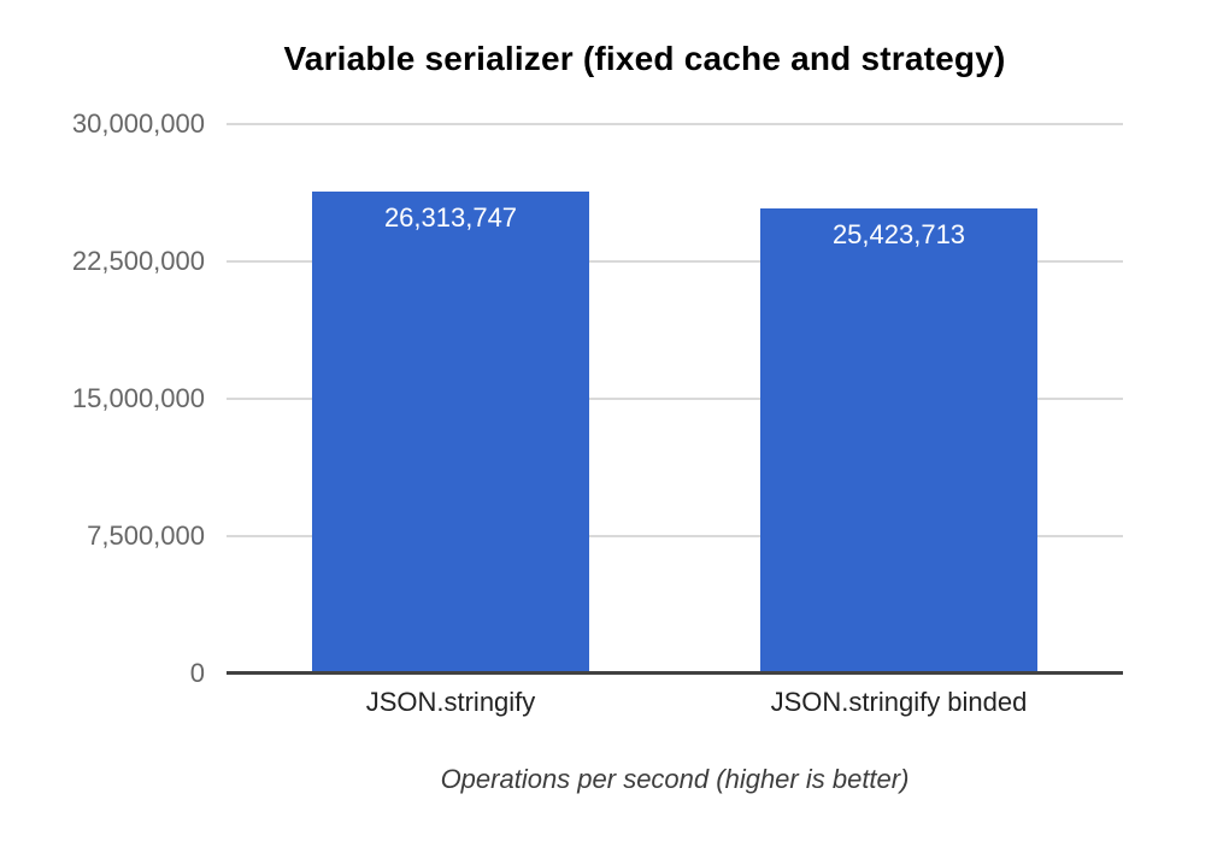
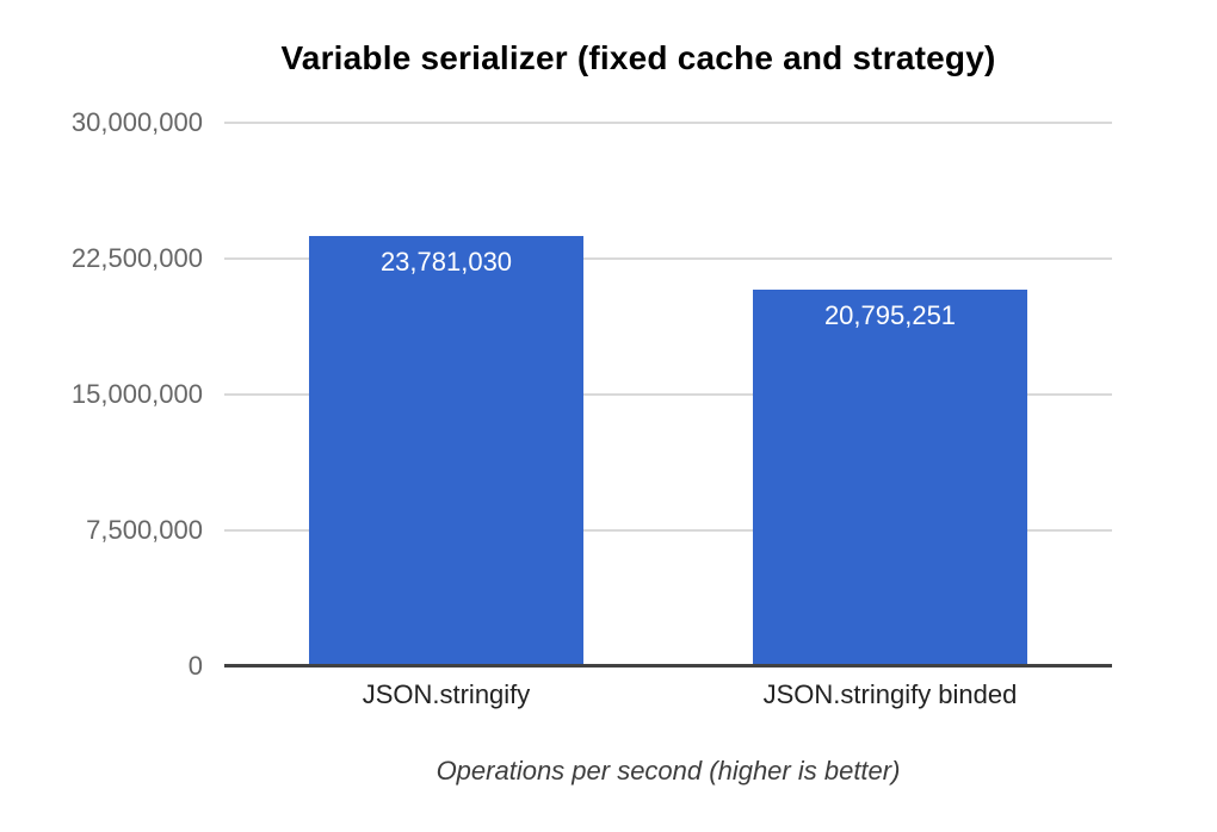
JSON.stringify: 26,313,747 -> 23,781,030
JSON.stringify binded: 25,423,713 -> 20,795,251
